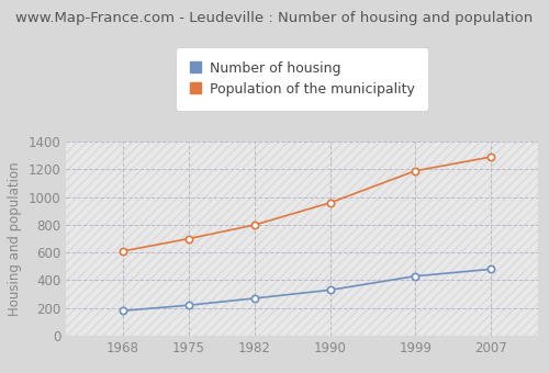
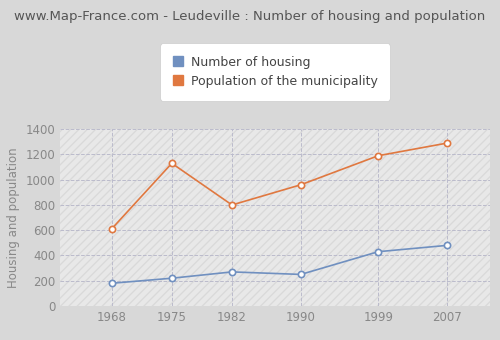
Population of the municipality/1975: 700 -> 1130
Number of housing/1990: 330 -> 250
